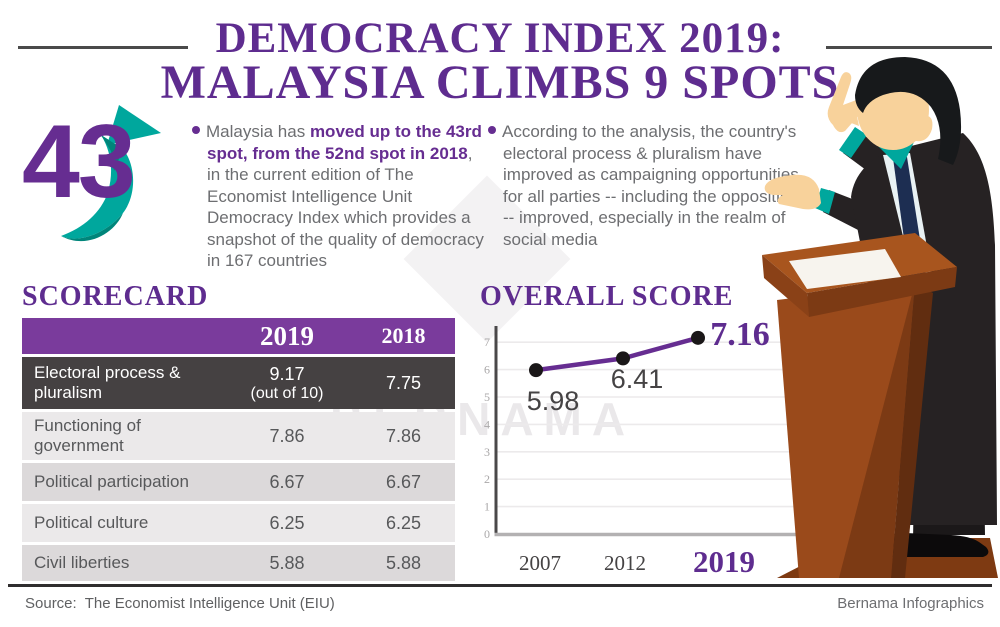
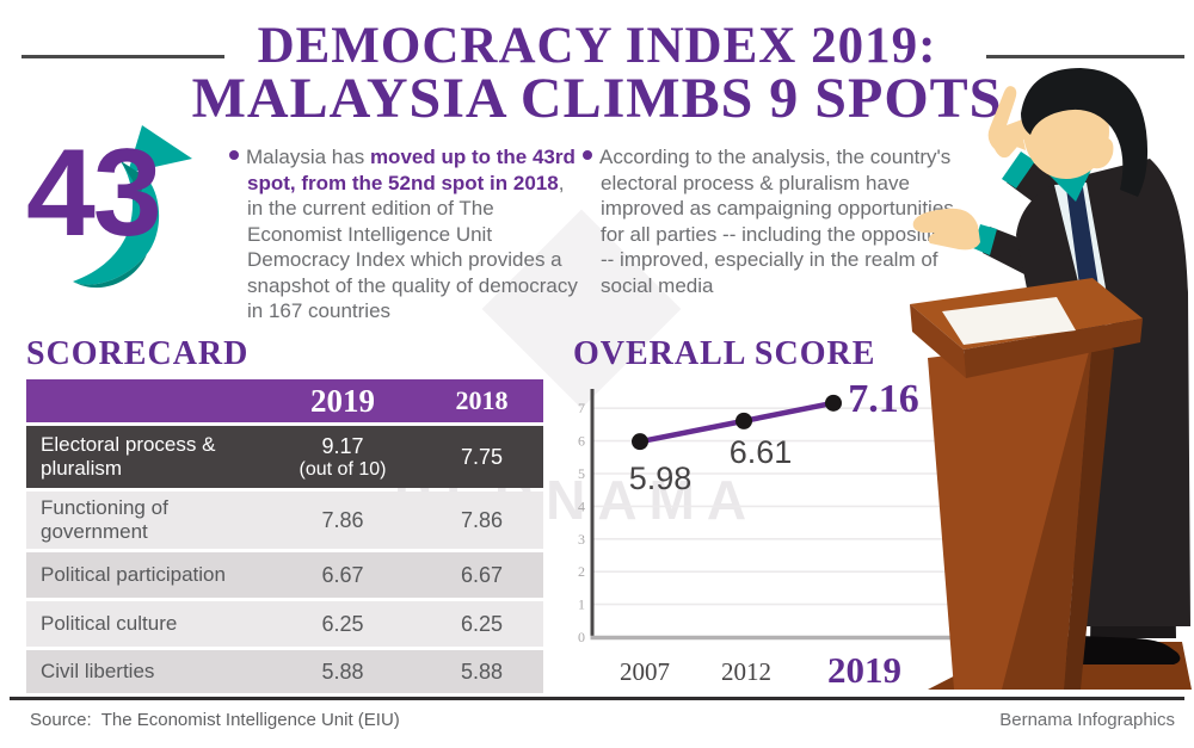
2012: 6.41 -> 6.61
